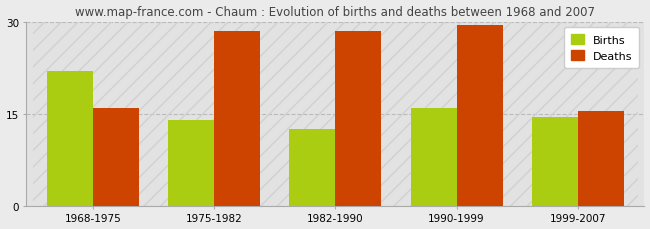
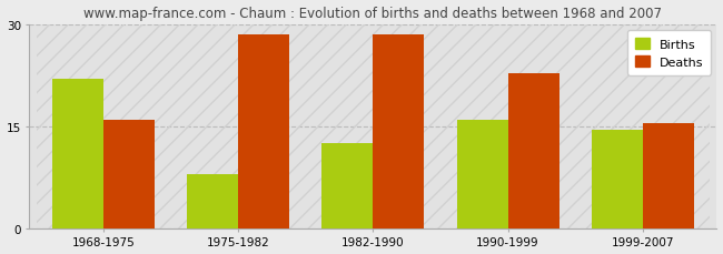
Births/1975-1982: 14.0 -> 8.0
Deaths/1990-1999: 29.5 -> 22.8
